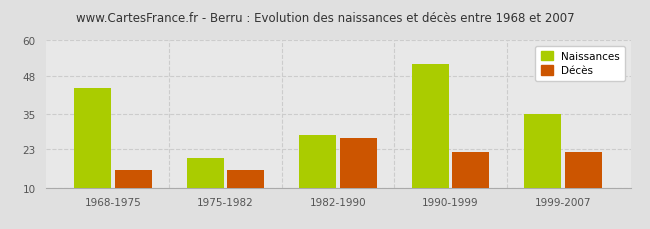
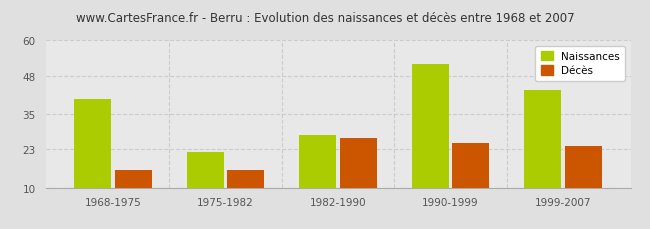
Naissances/1968-1975: 44 -> 40
Naissances/1975-1982: 20 -> 22
Décès/1990-1999: 22 -> 25
Naissances/1999-2007: 35 -> 43
Décès/1999-2007: 22 -> 24
